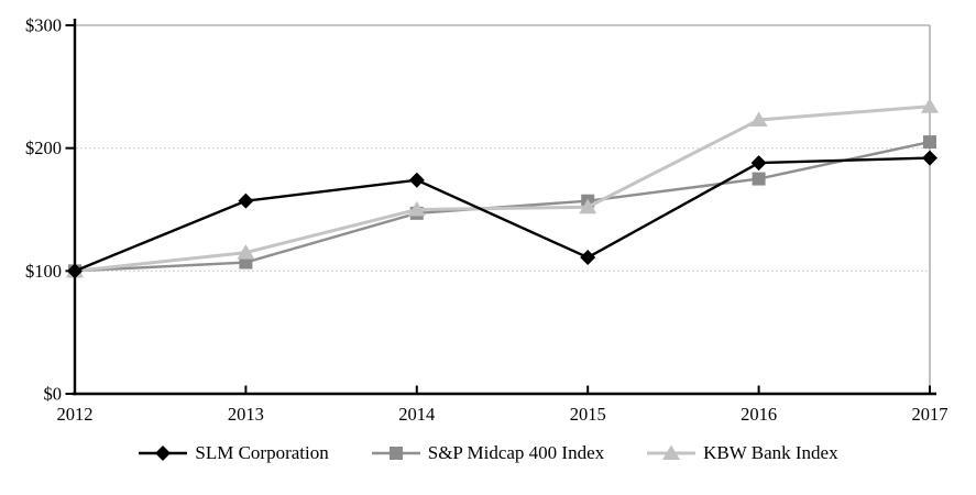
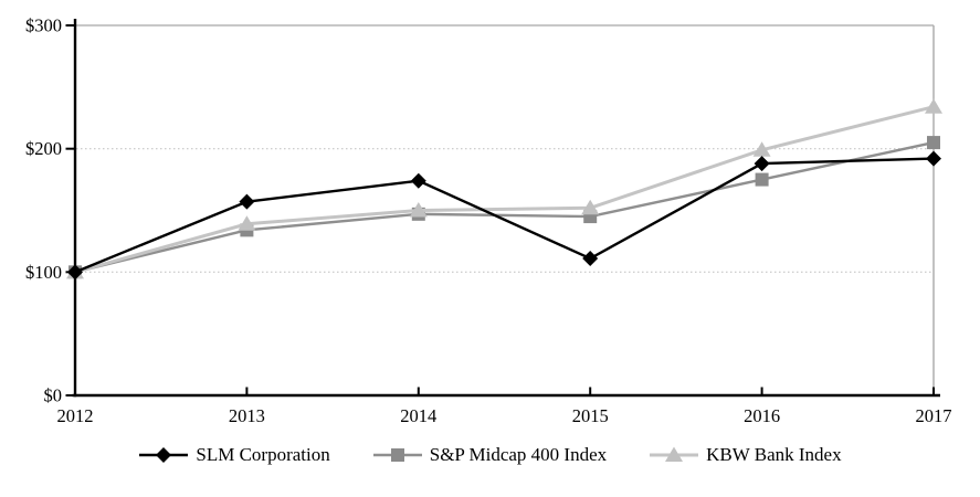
S&P Midcap 400 Index/2013: $107 -> $134
KBW Bank Index/2013: $115 -> $139
S&P Midcap 400 Index/2015: $157 -> $145
KBW Bank Index/2016: $223 -> $199
